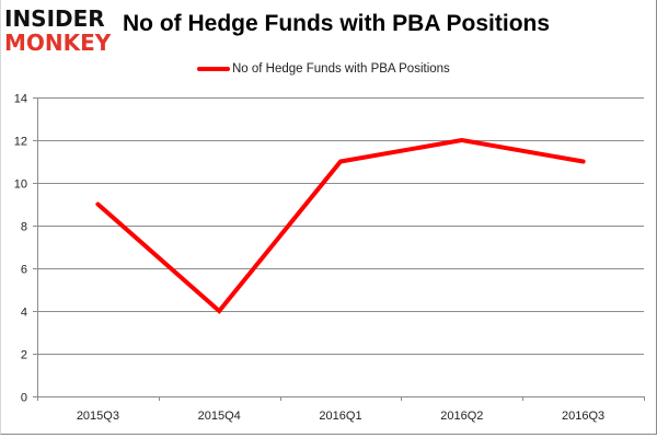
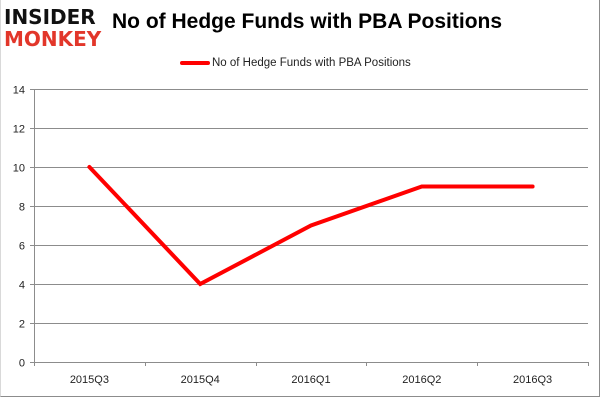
2015Q3: 9 -> 10
2016Q1: 11 -> 7
2016Q2: 12 -> 9
2016Q3: 11 -> 9
